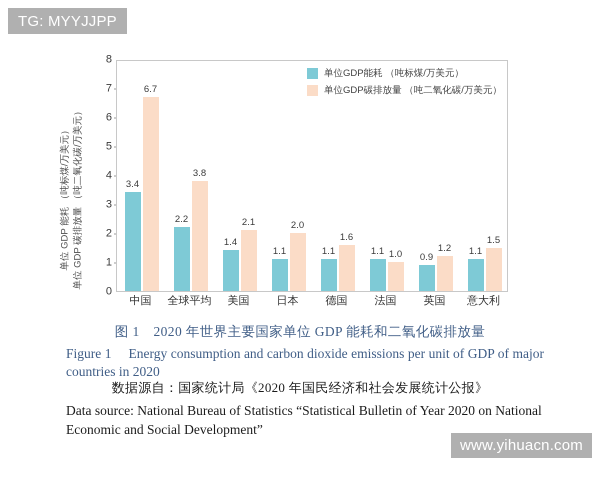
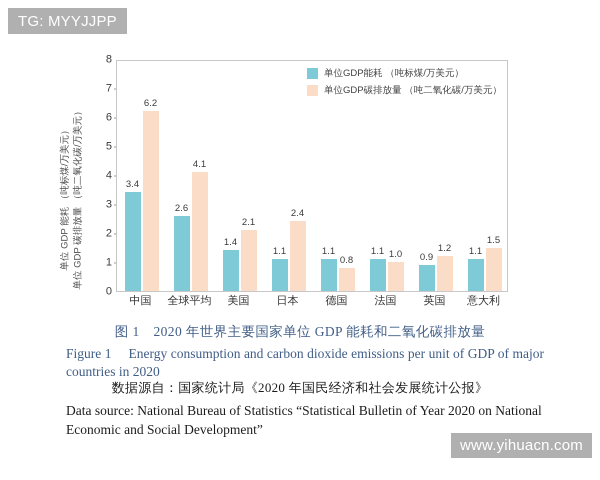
单位GDP碳排放量 （吨二氧化碳/万美元）/中国: 6.7 -> 6.2
单位GDP能耗 （吨标煤/万美元）/全球平均: 2.2 -> 2.6
单位GDP碳排放量 （吨二氧化碳/万美元）/全球平均: 3.8 -> 4.1
单位GDP碳排放量 （吨二氧化碳/万美元）/日本: 2.0 -> 2.4
单位GDP碳排放量 （吨二氧化碳/万美元）/德国: 1.6 -> 0.8
